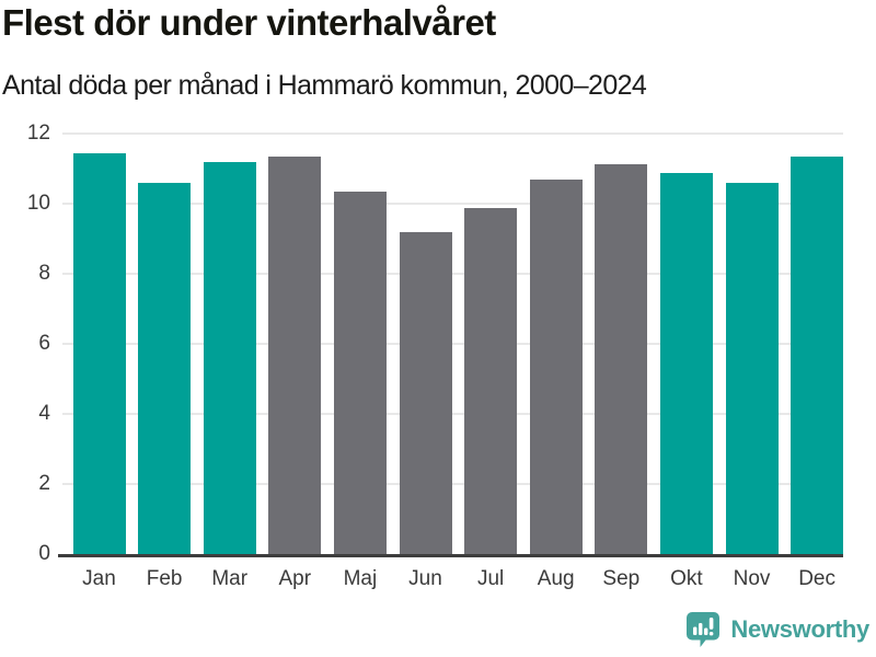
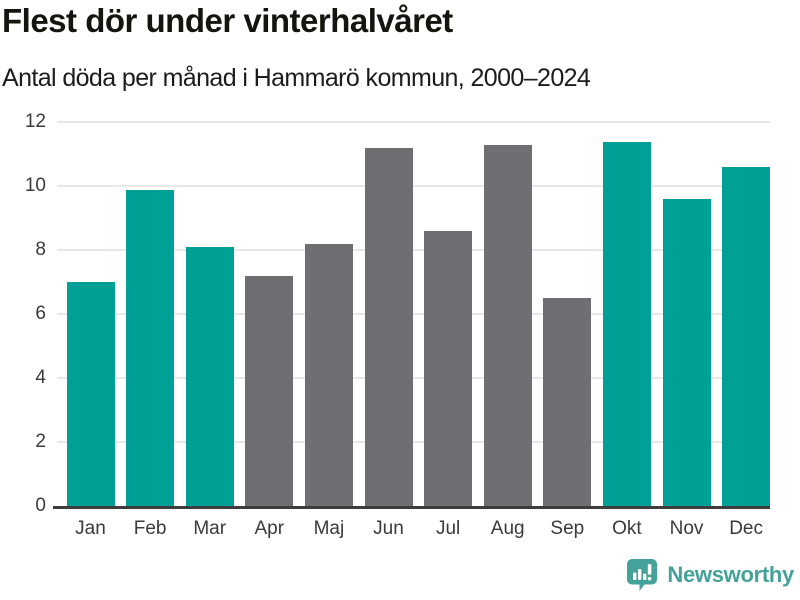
Jan: 11.4 -> 7.0
Feb: 10.6 -> 9.9
Mar: 11.2 -> 8.1
Apr: 11.3 -> 7.2
Maj: 10.3 -> 8.2
Jun: 9.2 -> 11.2
Jul: 9.9 -> 8.6
Aug: 10.7 -> 11.3
Sep: 11.2 -> 6.5
Okt: 10.9 -> 11.4
Nov: 10.6 -> 9.6
Dec: 11.3 -> 10.6
